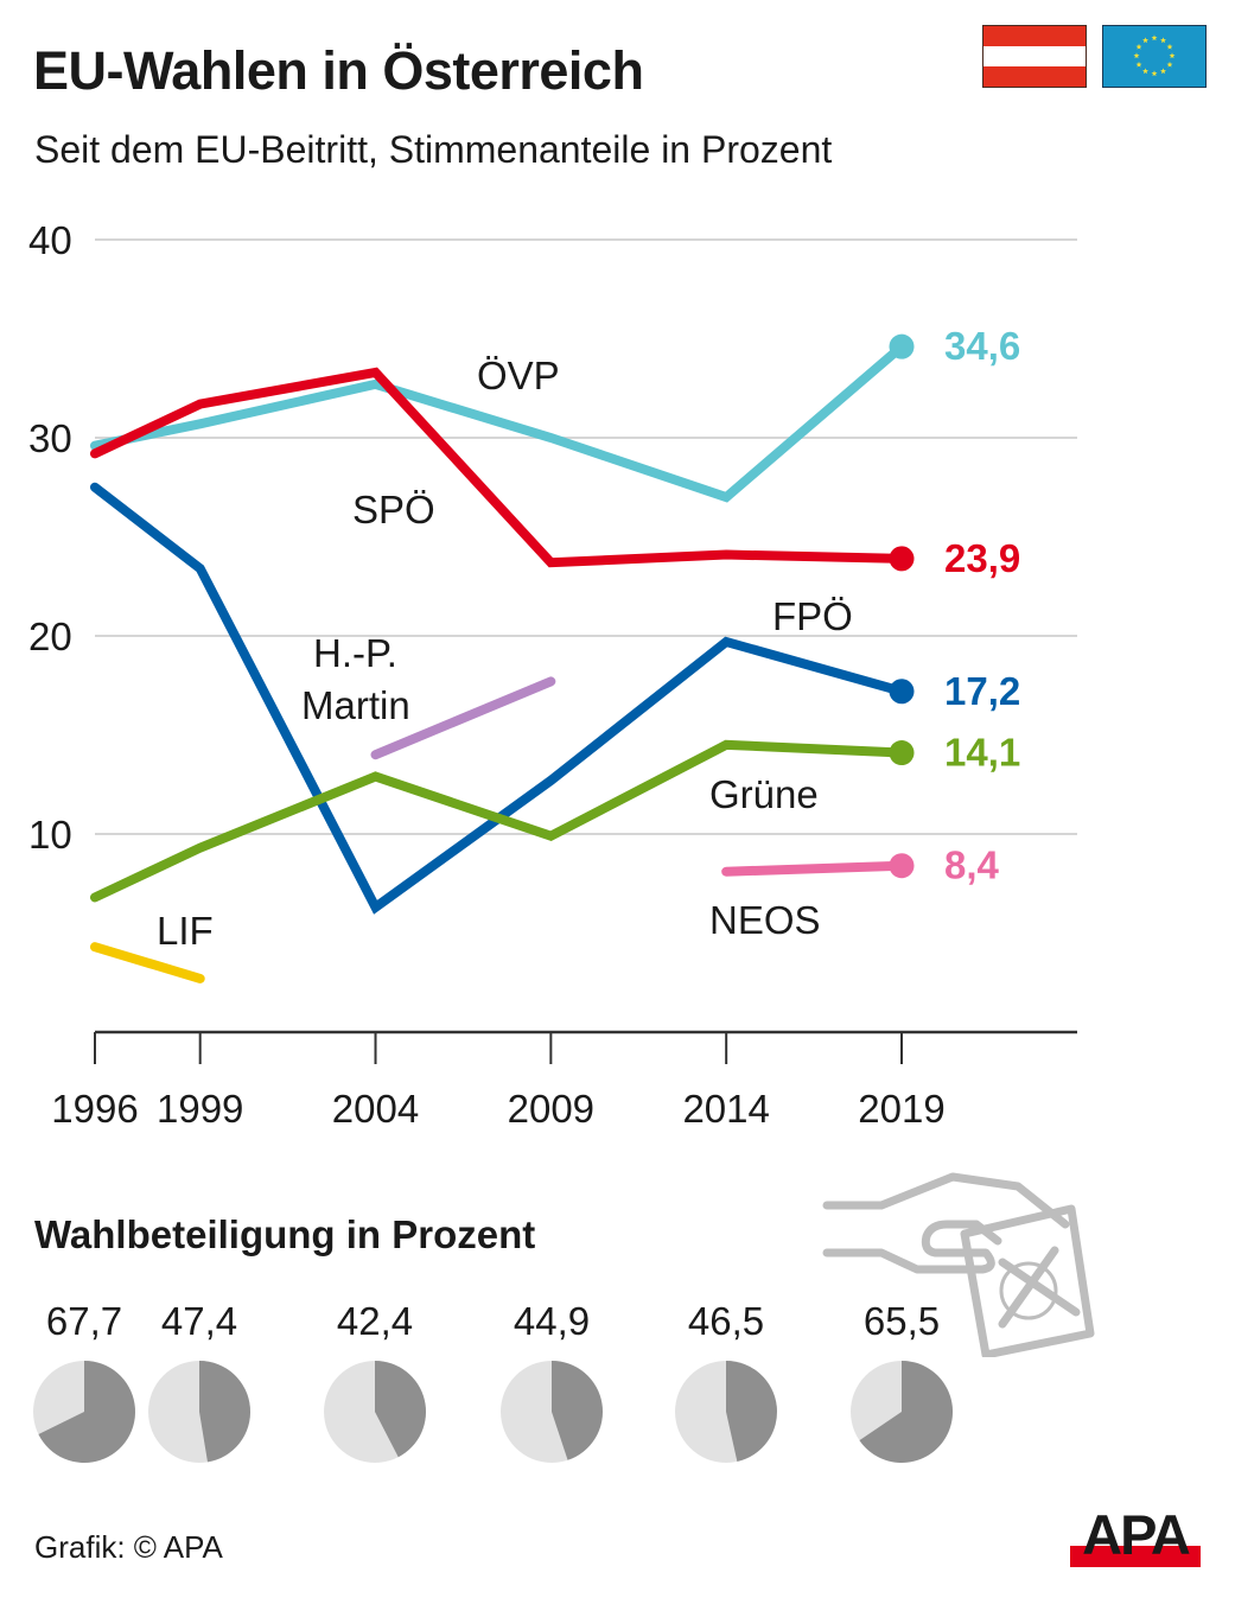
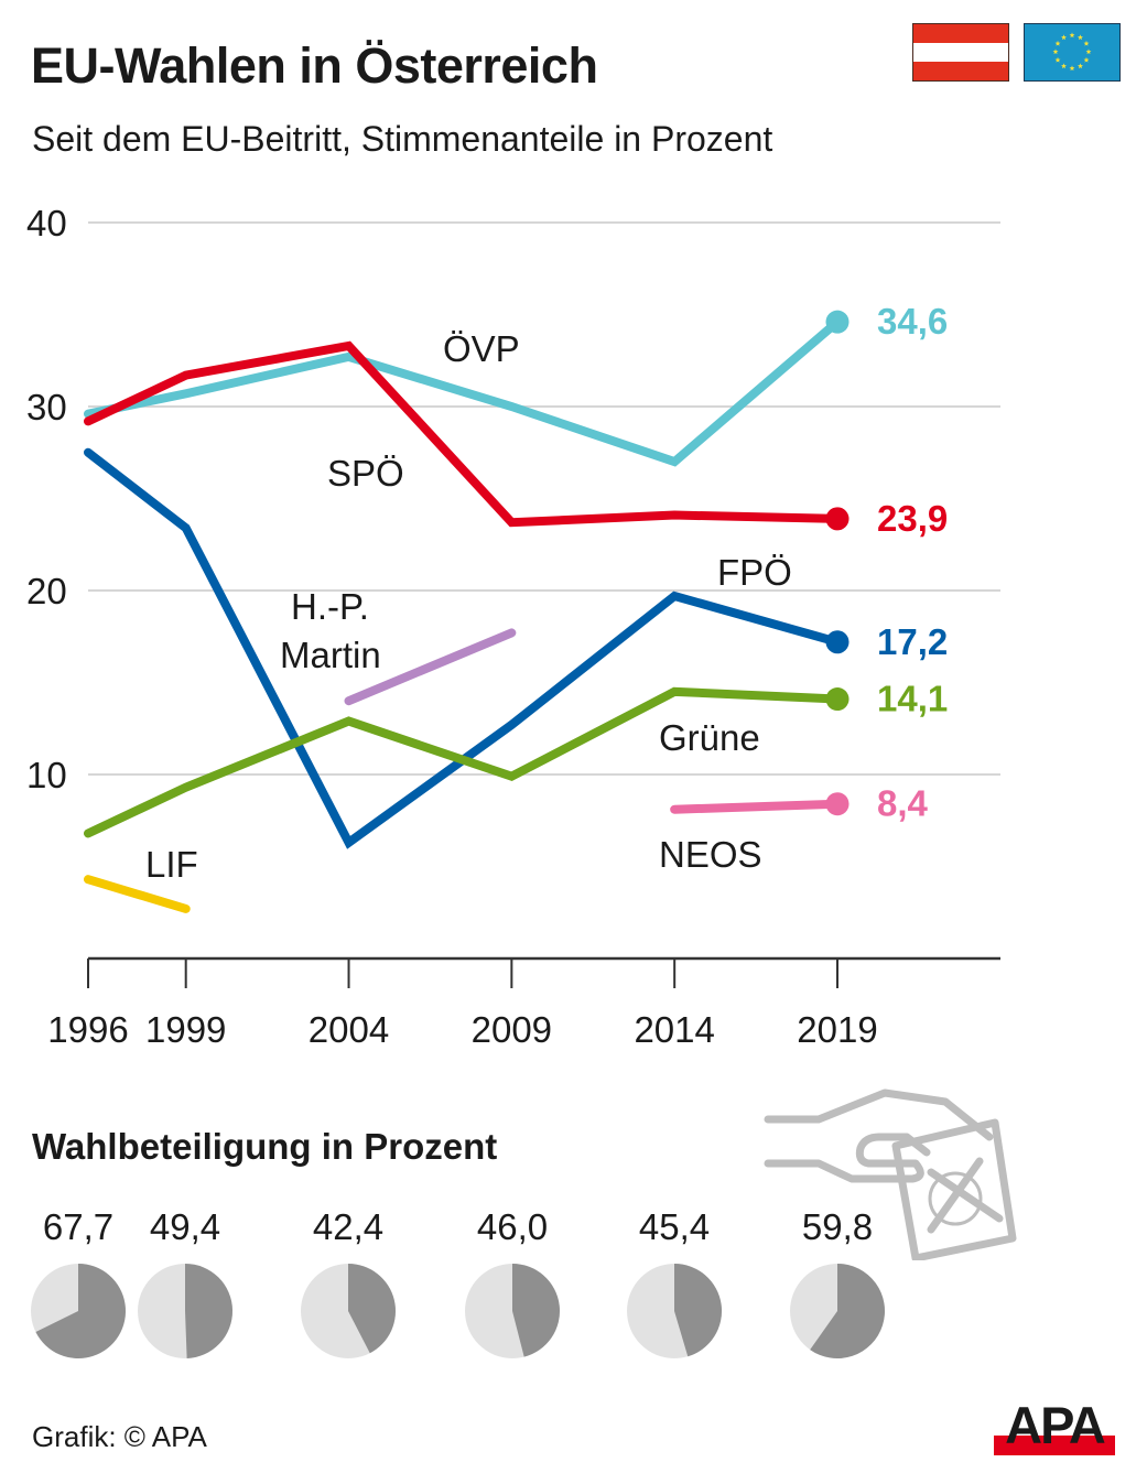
Wahlbeteiligung in Prozent/1999: 47,4 -> 49,4
Wahlbeteiligung in Prozent/2009: 44,9 -> 46,0
Wahlbeteiligung in Prozent/2014: 46,5 -> 45,4
Wahlbeteiligung in Prozent/2019: 65,5 -> 59,8
